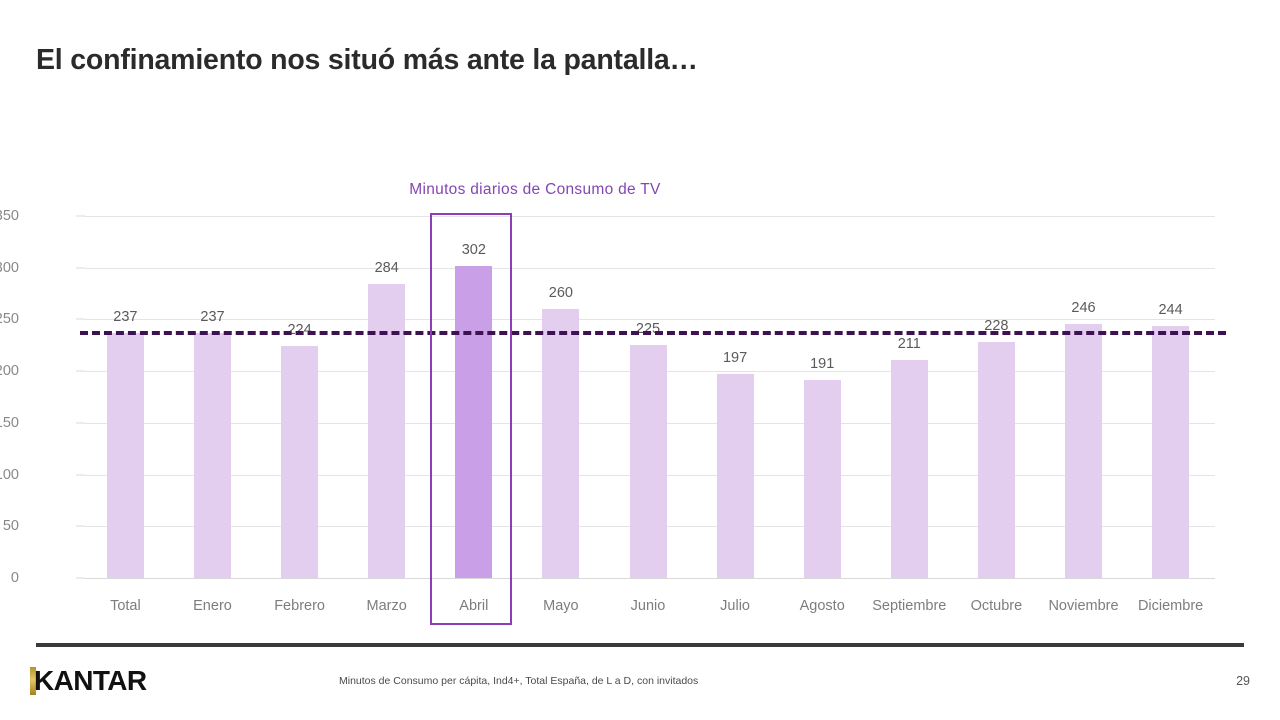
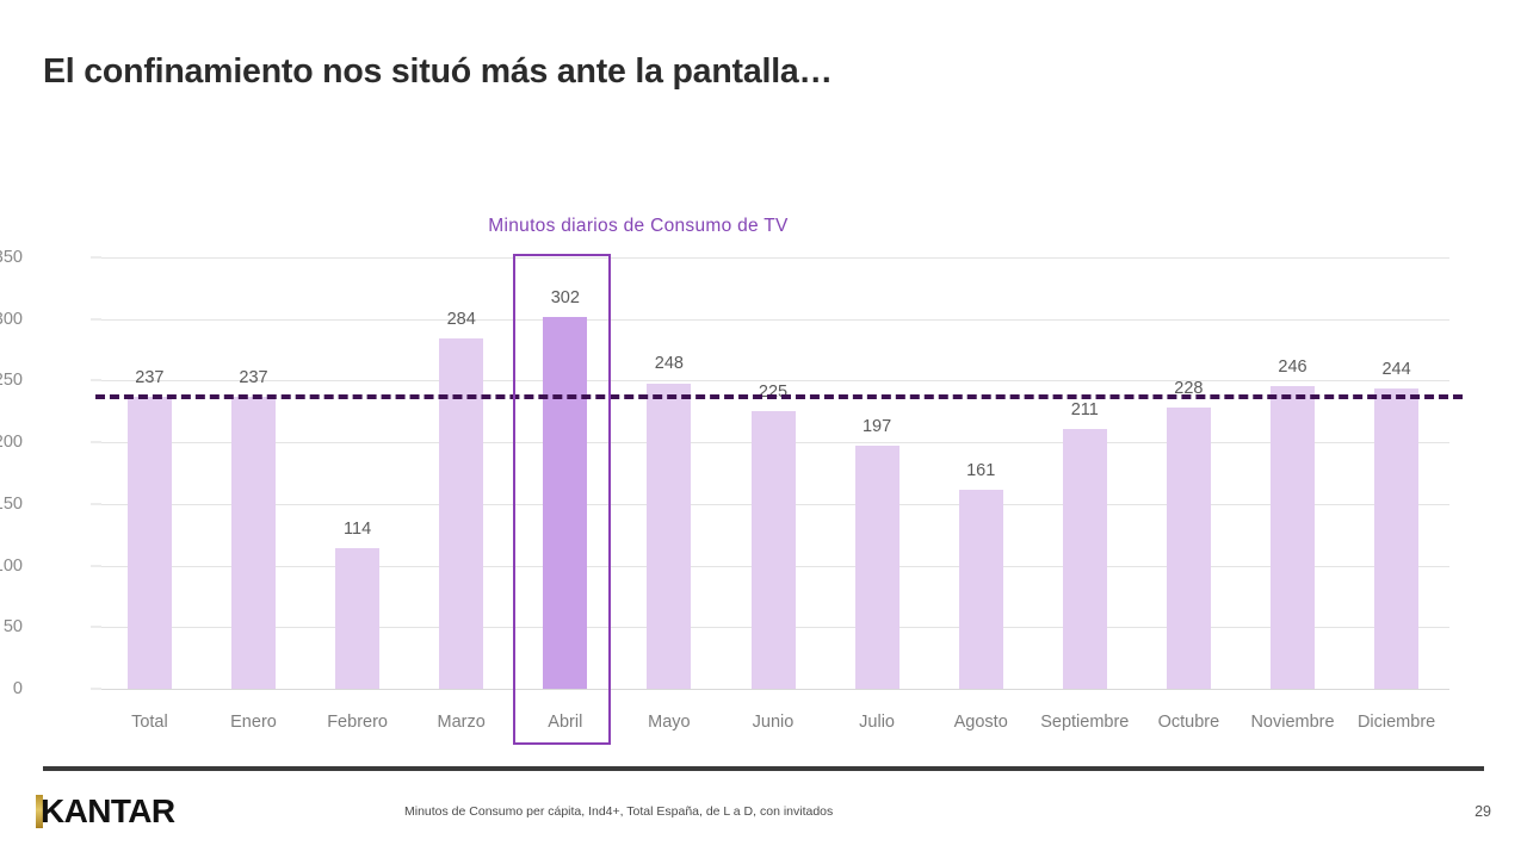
Febrero: 224 -> 114
Mayo: 260 -> 248
Agosto: 191 -> 161
